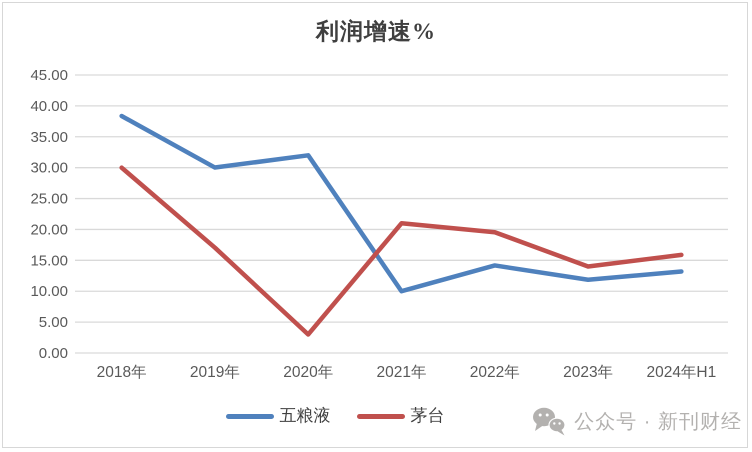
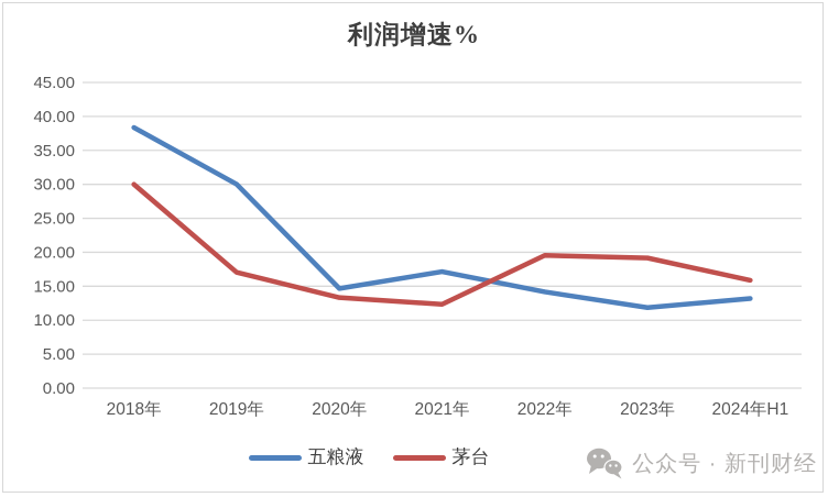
五粮液/2020年: 32 -> 15
茅台/2020年: 3 -> 13
五粮液/2021年: 10 -> 17
茅台/2021年: 21 -> 12
茅台/2023年: 14 -> 19
